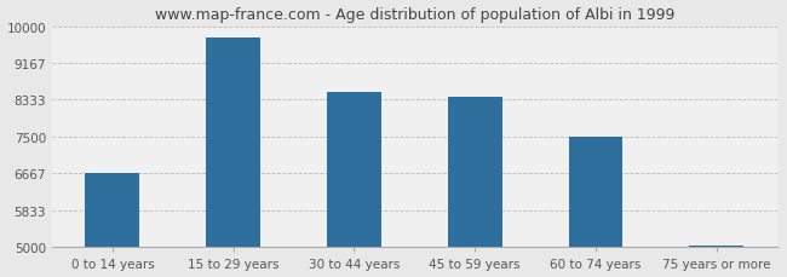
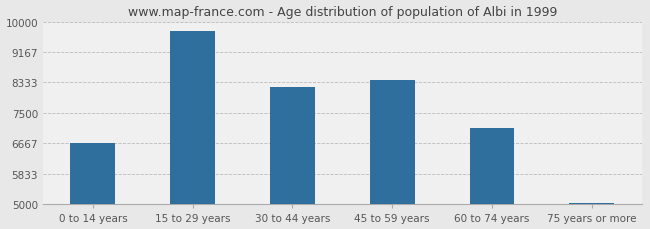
30 to 44 years: 8500 -> 8200
60 to 74 years: 7500 -> 7100
